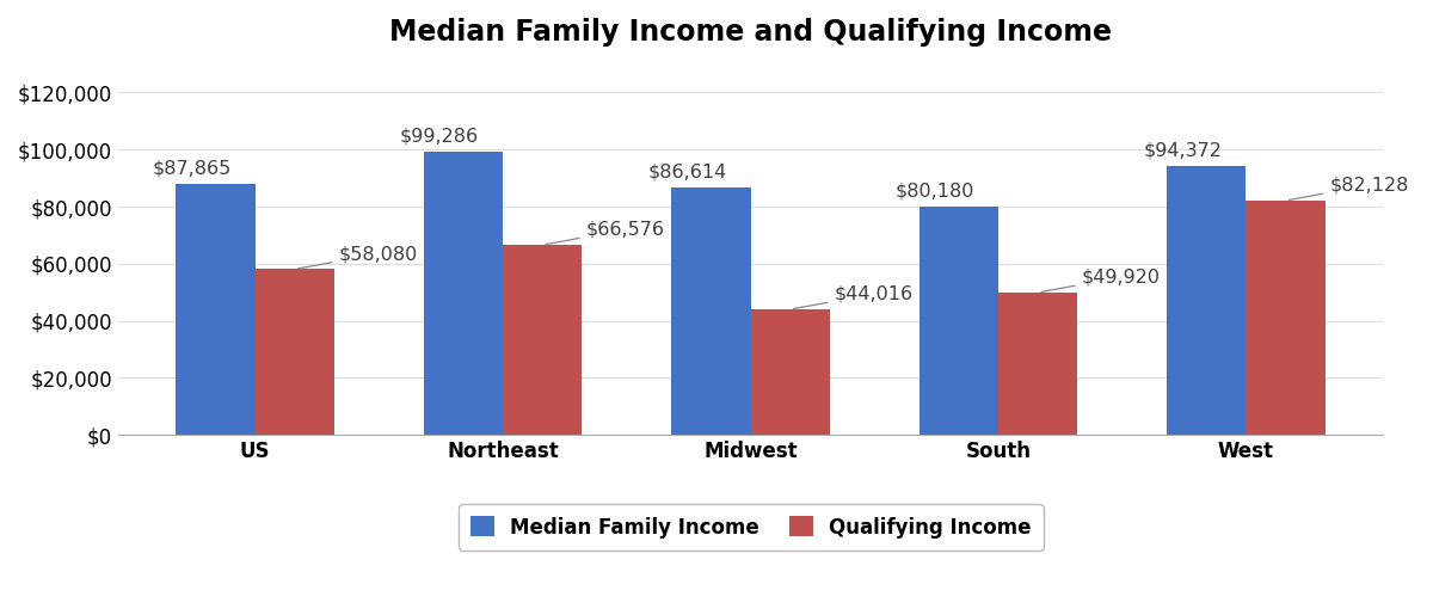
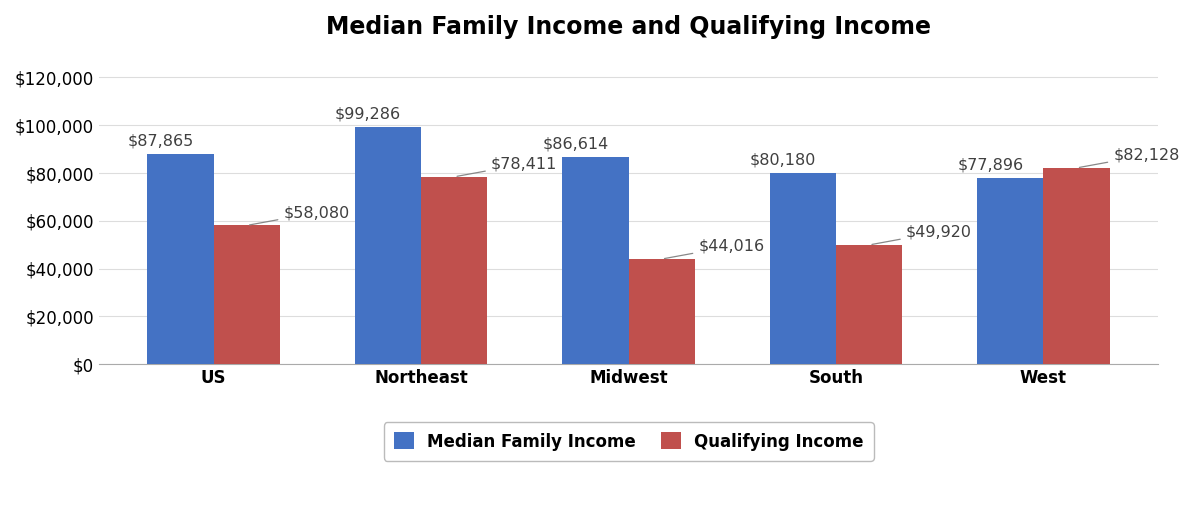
Qualifying Income/Northeast: $66,576 -> $78,411
Median Family Income/West: $94,372 -> $77,896
